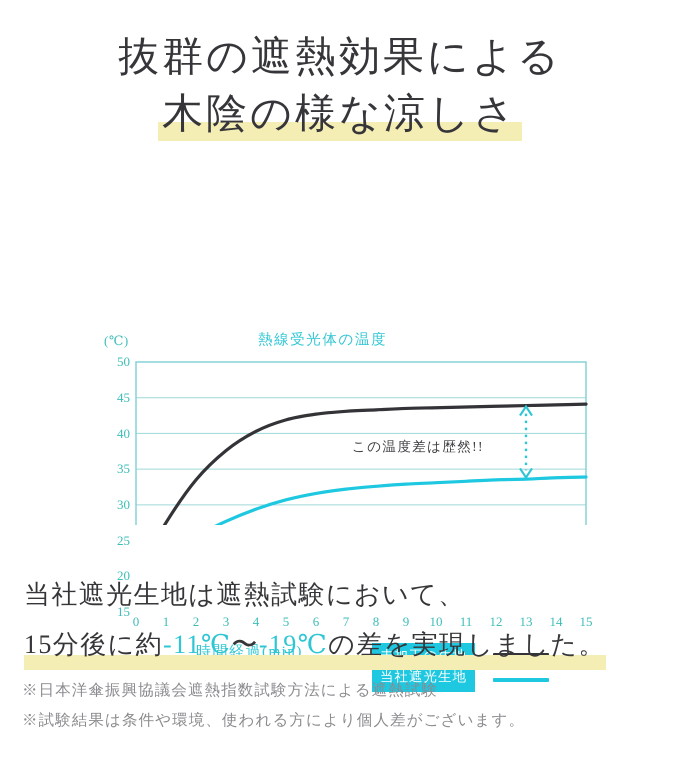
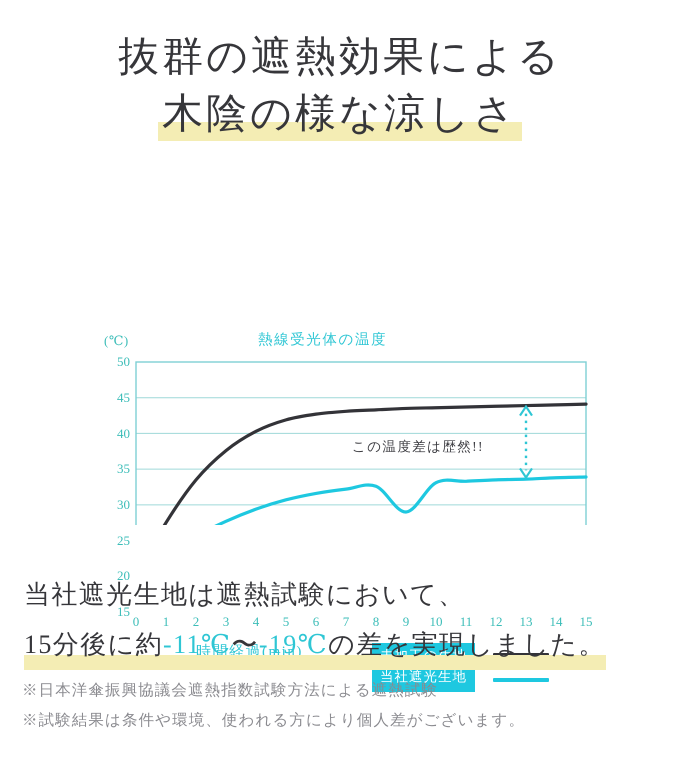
当社遮光生地/9: 33 -> 29
